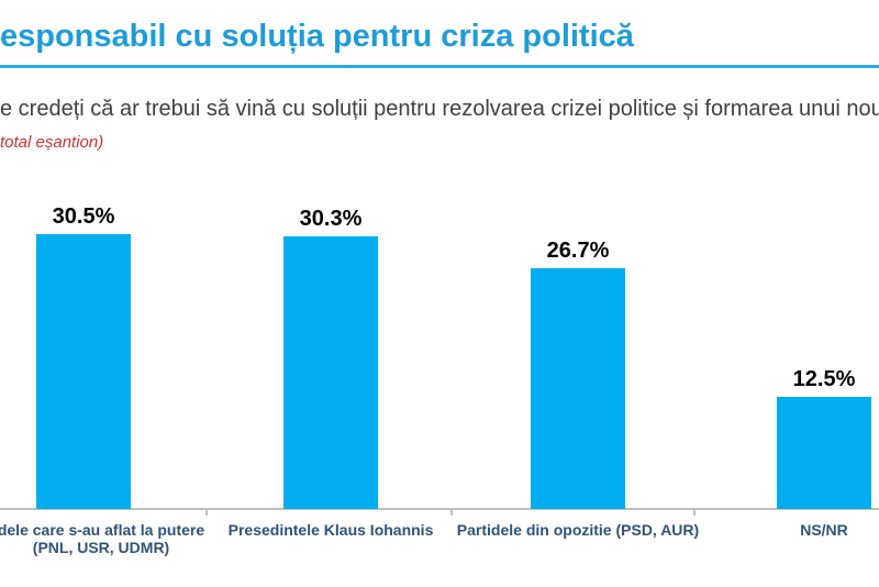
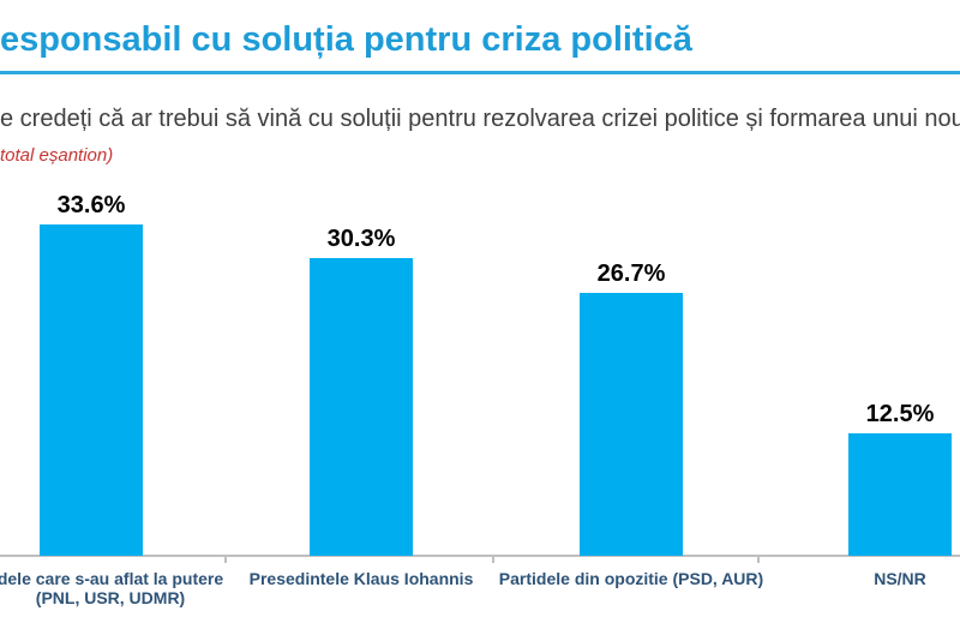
dele care s-au aflat la putere (PNL, USR, UDMR): 30.5% -> 33.6%
